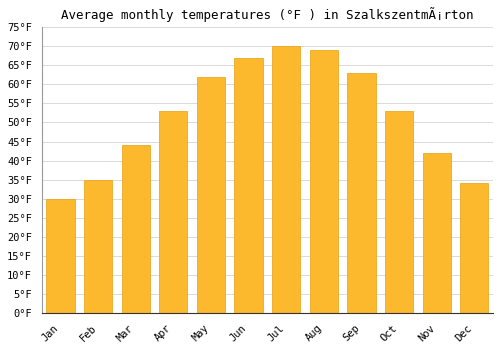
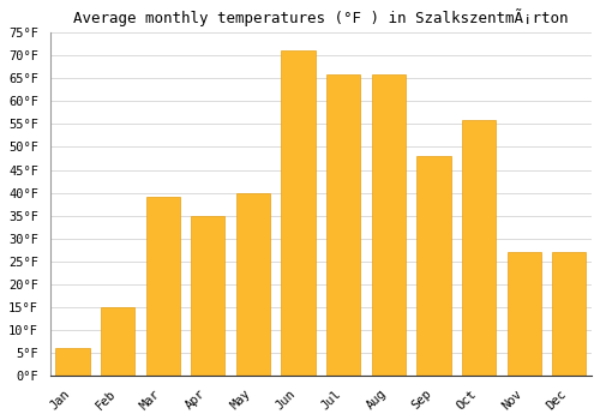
Jan: 30°F -> 6°F
Feb: 35°F -> 15°F
Mar: 44°F -> 39°F
Apr: 53°F -> 35°F
May: 62°F -> 40°F
Jun: 67°F -> 71°F
Jul: 70°F -> 66°F
Aug: 69°F -> 66°F
Sep: 63°F -> 48°F
Oct: 53°F -> 56°F
Nov: 42°F -> 27°F
Dec: 34°F -> 27°F
